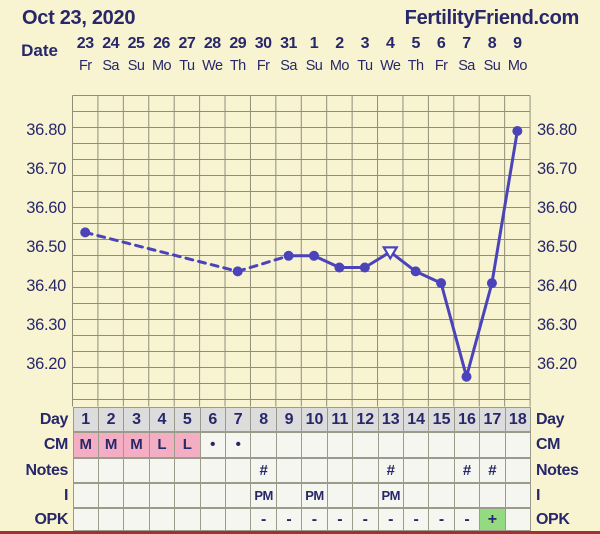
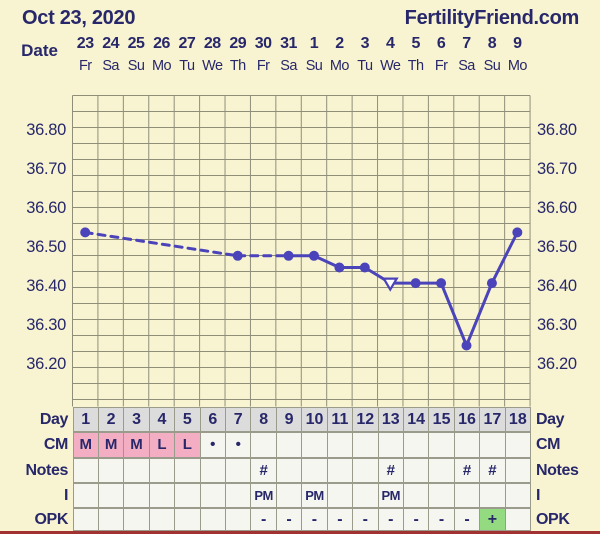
7: 36.44 -> 36.48
13: 36.49 -> 36.41
14: 36.44 -> 36.41
16: 36.17 -> 36.25
18: 36.80 -> 36.54
